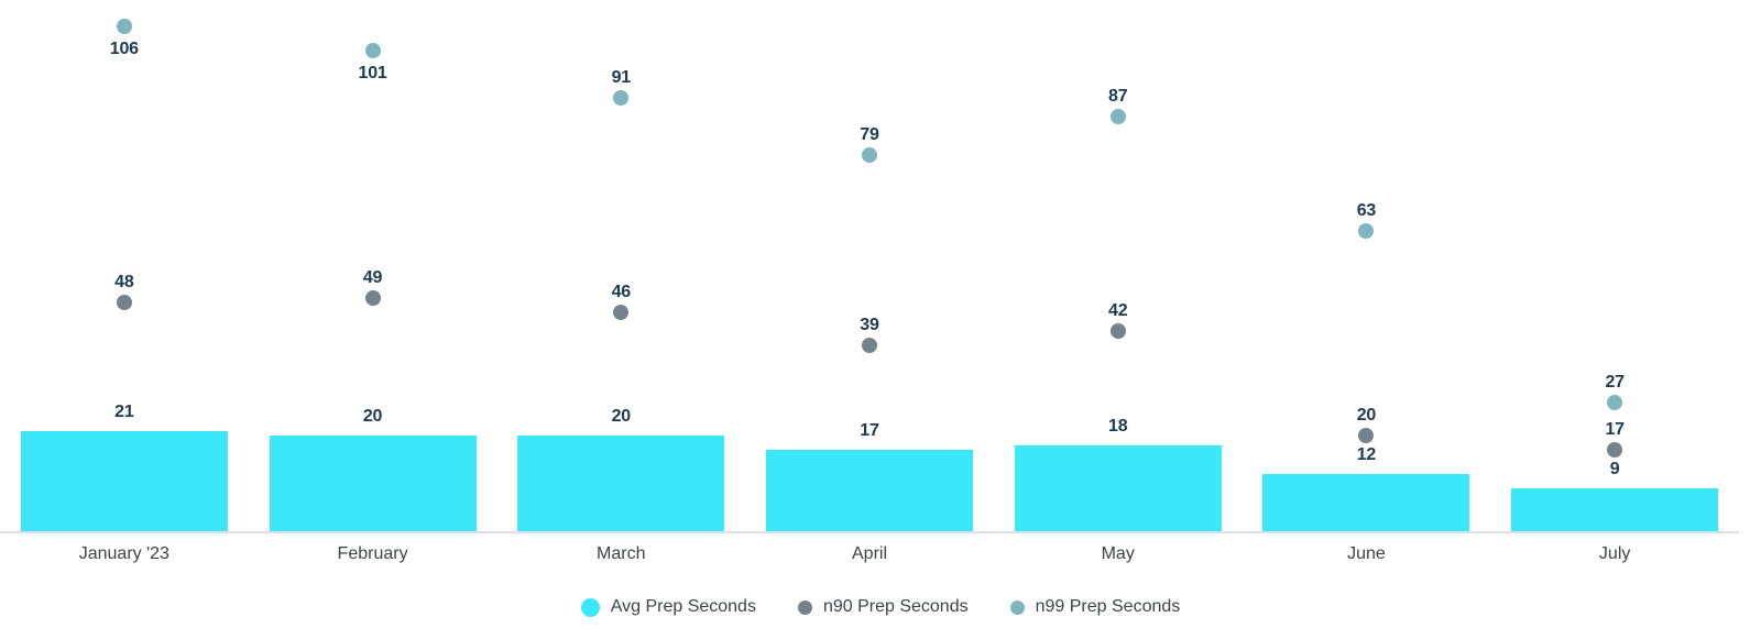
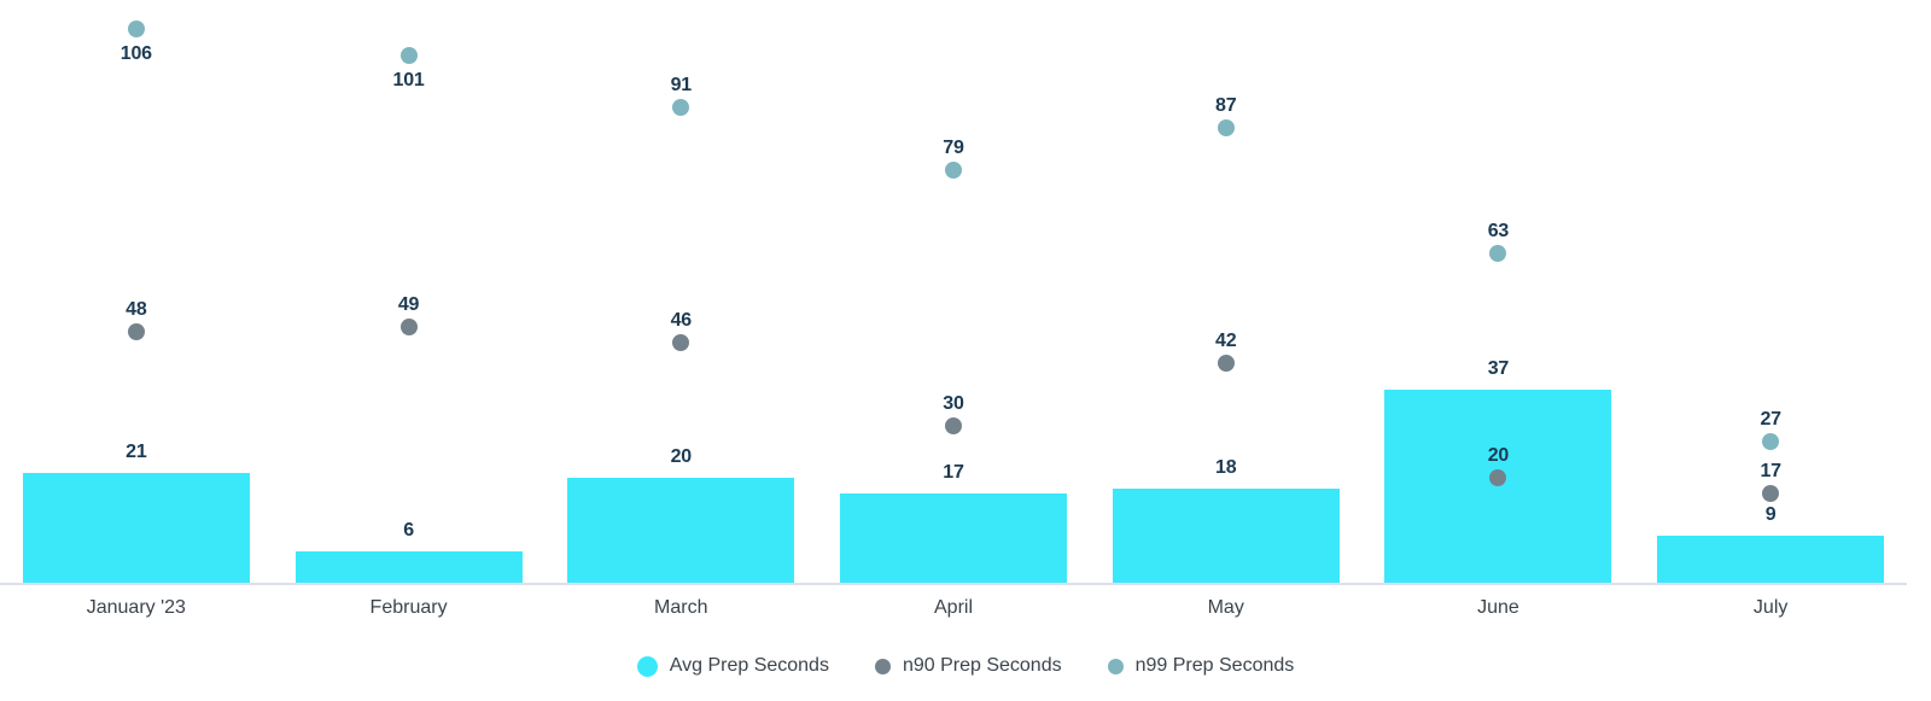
Avg Prep Seconds/February: 20 -> 6
n90 Prep Seconds/April: 39 -> 30
Avg Prep Seconds/June: 12 -> 37
